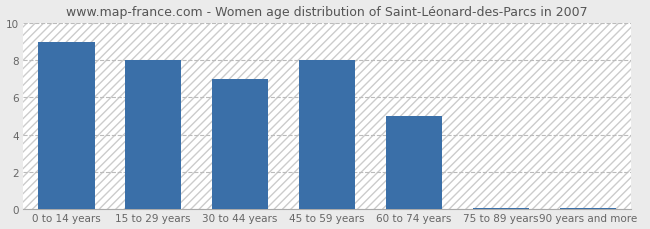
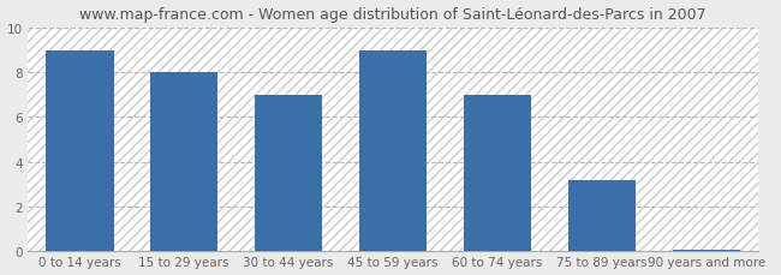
45 to 59 years: 8.0 -> 9.0
60 to 74 years: 5.0 -> 7.0
75 to 89 years: 0.1 -> 3.2
